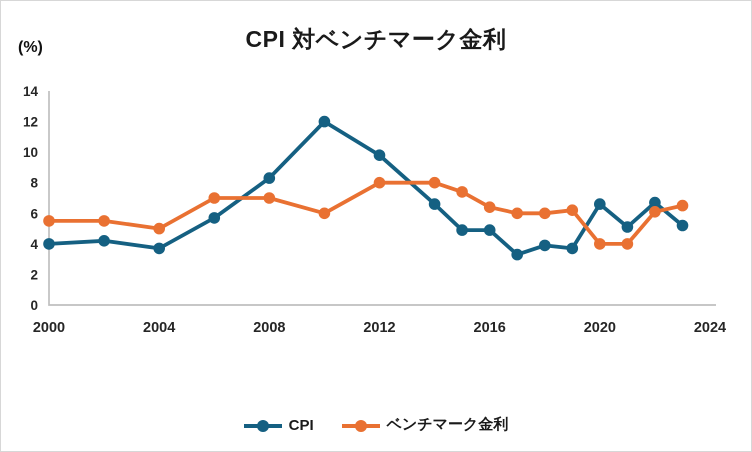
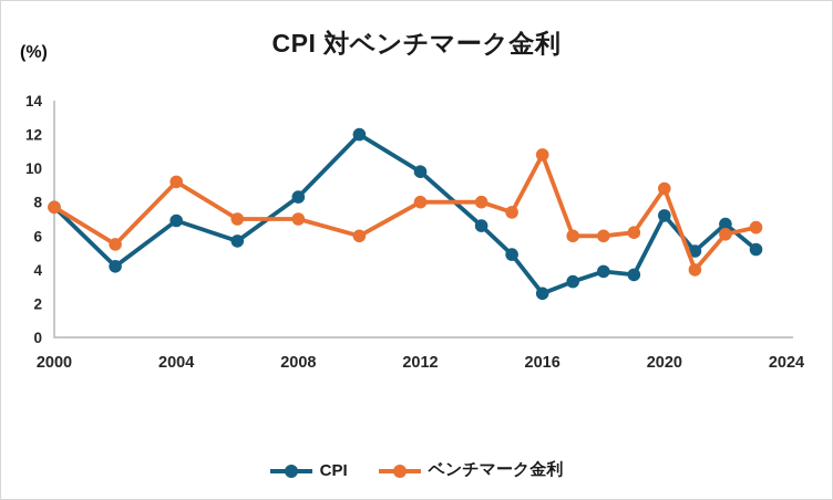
CPI/2000: 4.0 -> 7.7
ベンチマーク金利/2000: 5.5 -> 7.7
CPI/2004: 3.7 -> 6.9
ベンチマーク金利/2004: 5.0 -> 9.2
CPI/2016: 4.9 -> 2.6
ベンチマーク金利/2016: 6.4 -> 10.8
CPI/2020: 6.6 -> 7.2
ベンチマーク金利/2020: 4.0 -> 8.8
